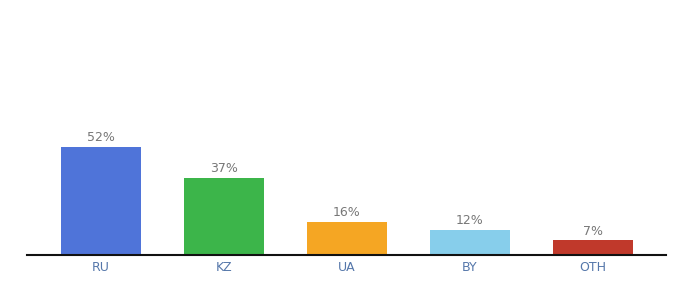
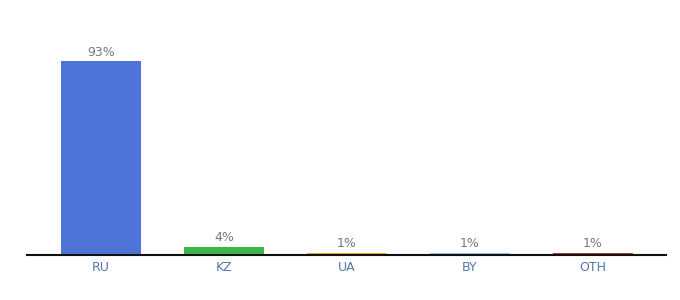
RU: 52% -> 93%
KZ: 37% -> 4%
UA: 16% -> 1%
BY: 12% -> 1%
OTH: 7% -> 1%
